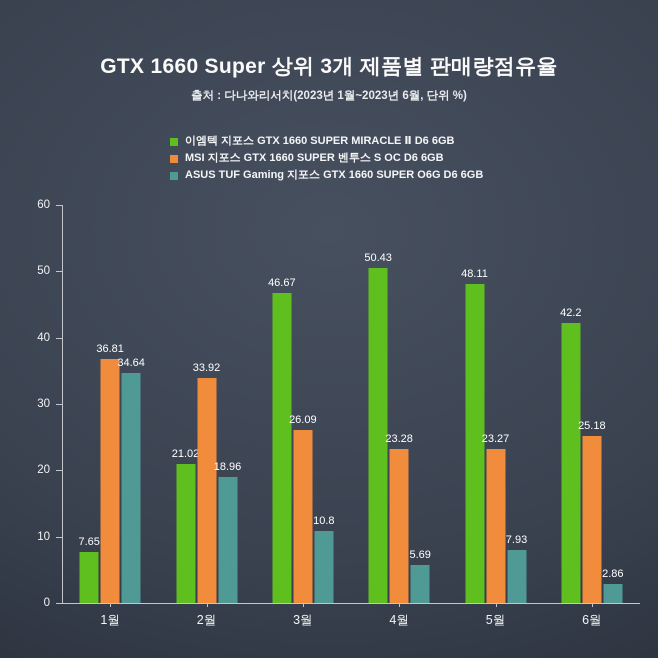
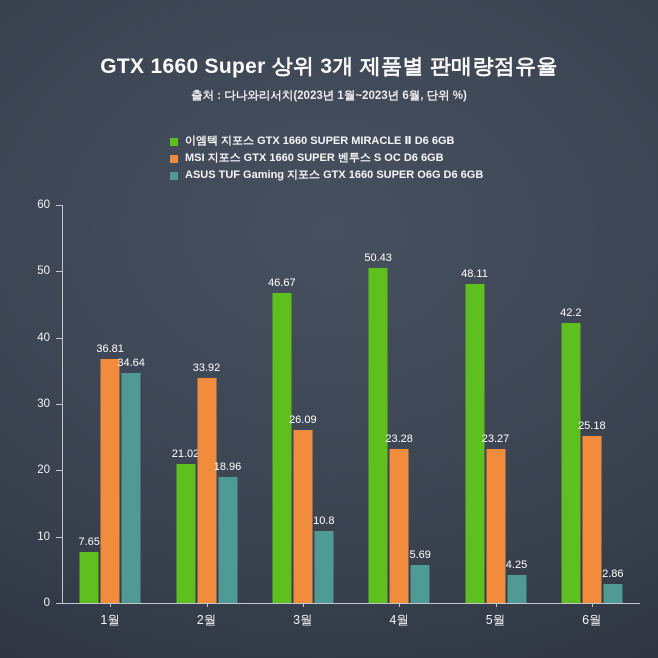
ASUS TUF Gaming 지포스 GTX 1660 SUPER O6G D6 6GB/5월: 7.93 -> 4.25
